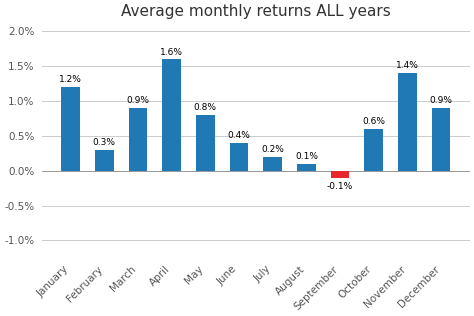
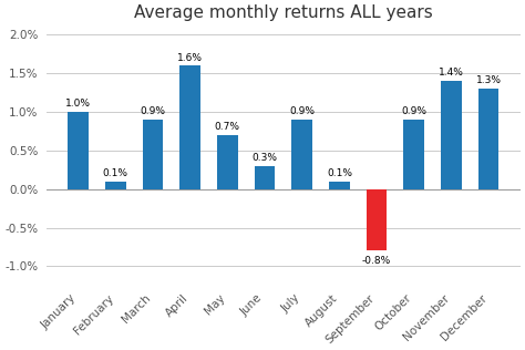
January: 1.2% -> 1.0%
February: 0.3% -> 0.1%
May: 0.8% -> 0.7%
June: 0.4% -> 0.3%
July: 0.2% -> 0.9%
September: -0.1% -> -0.8%
October: 0.6% -> 0.9%
December: 0.9% -> 1.3%
